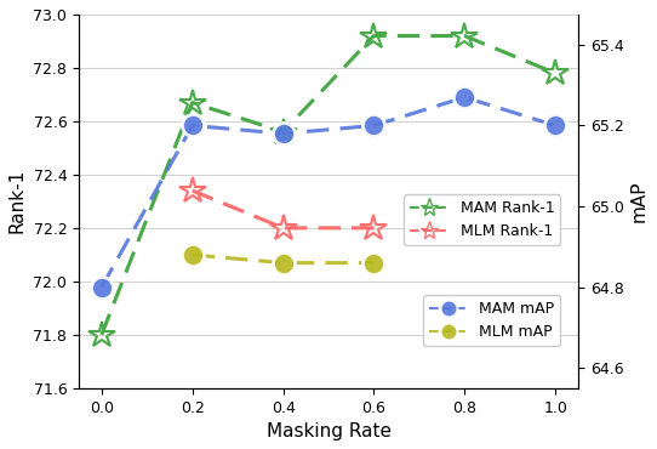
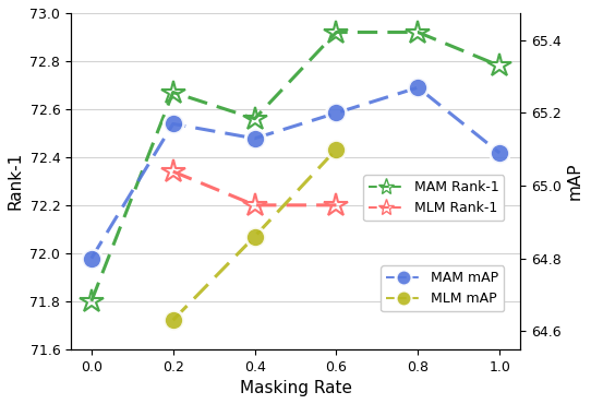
MAM mAP/0.2: 65.20 -> 65.17
MLM mAP/0.2: 64.88 -> 64.63
MAM mAP/0.4: 65.18 -> 65.13
MLM mAP/0.6: 64.86 -> 65.10
MAM mAP/1.0: 65.20 -> 65.09
